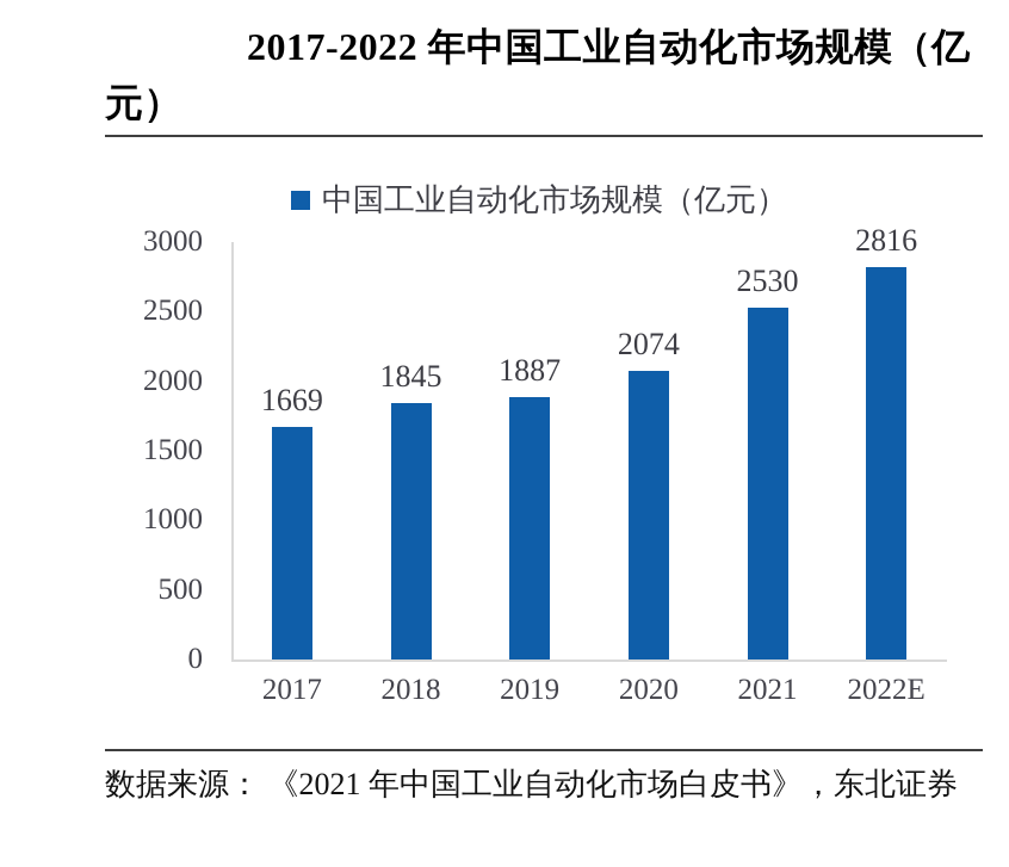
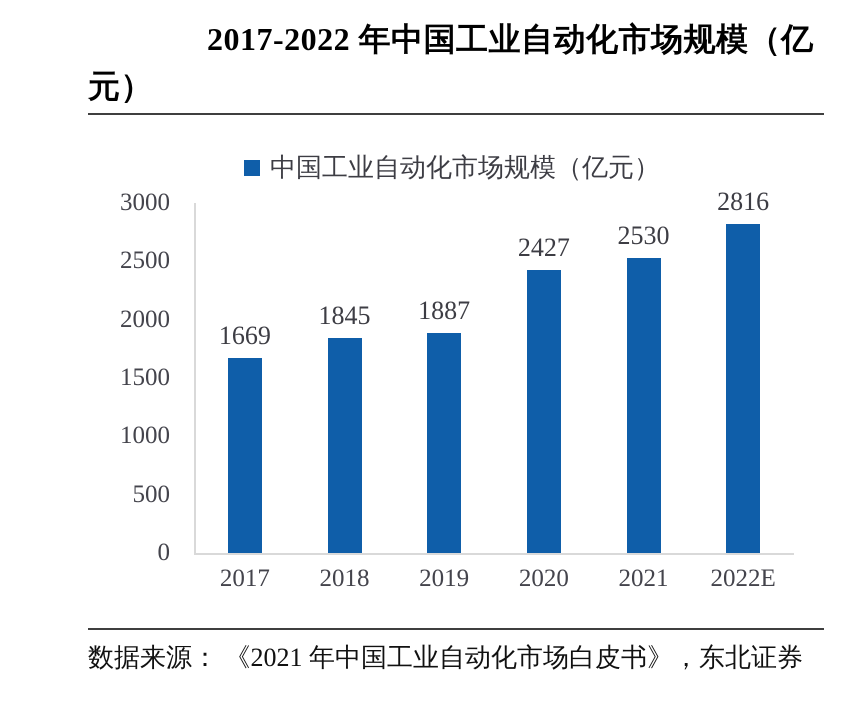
2020: 2074 -> 2427
